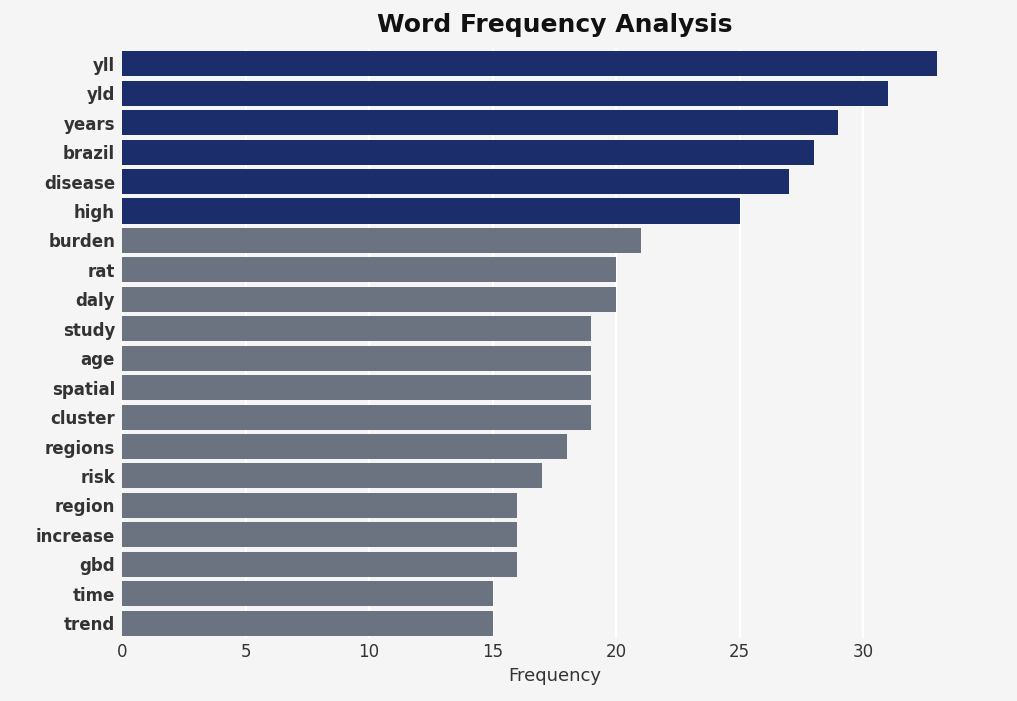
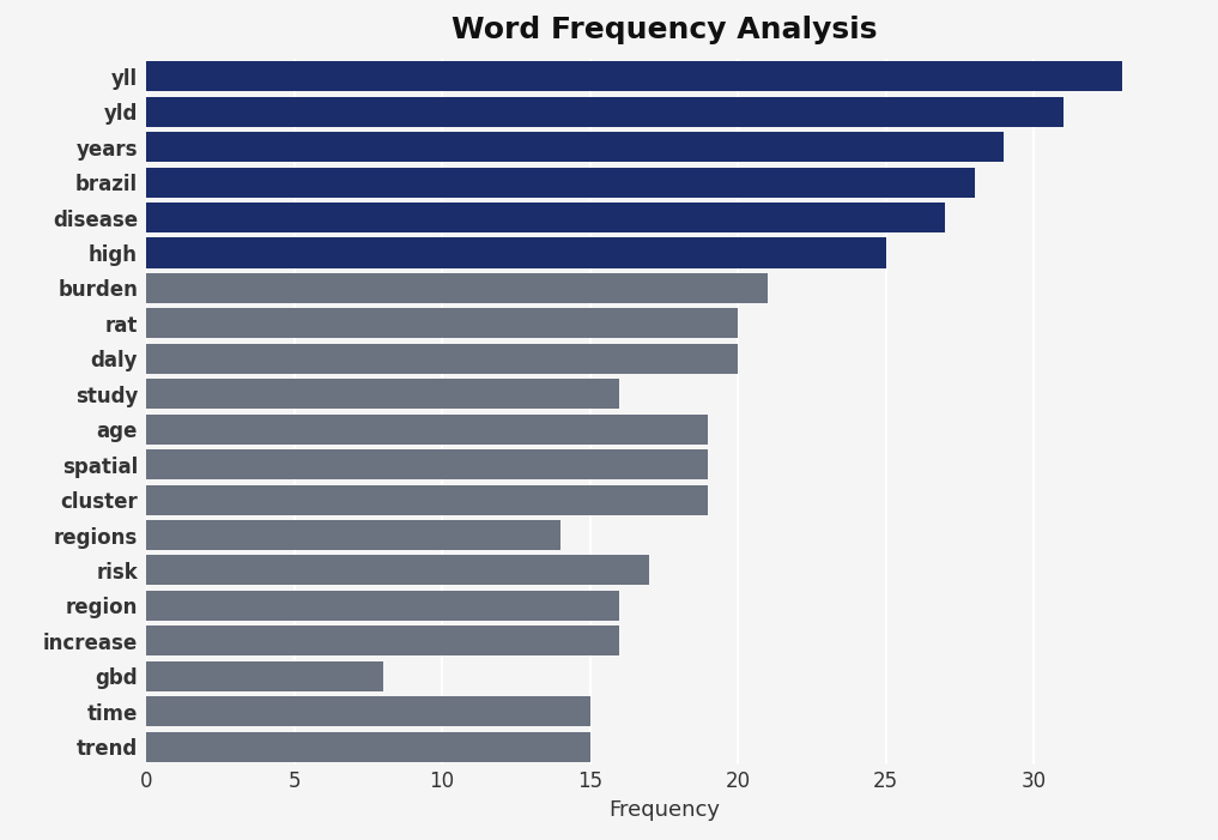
study: 19 -> 16
regions: 18 -> 14
gbd: 16 -> 8
